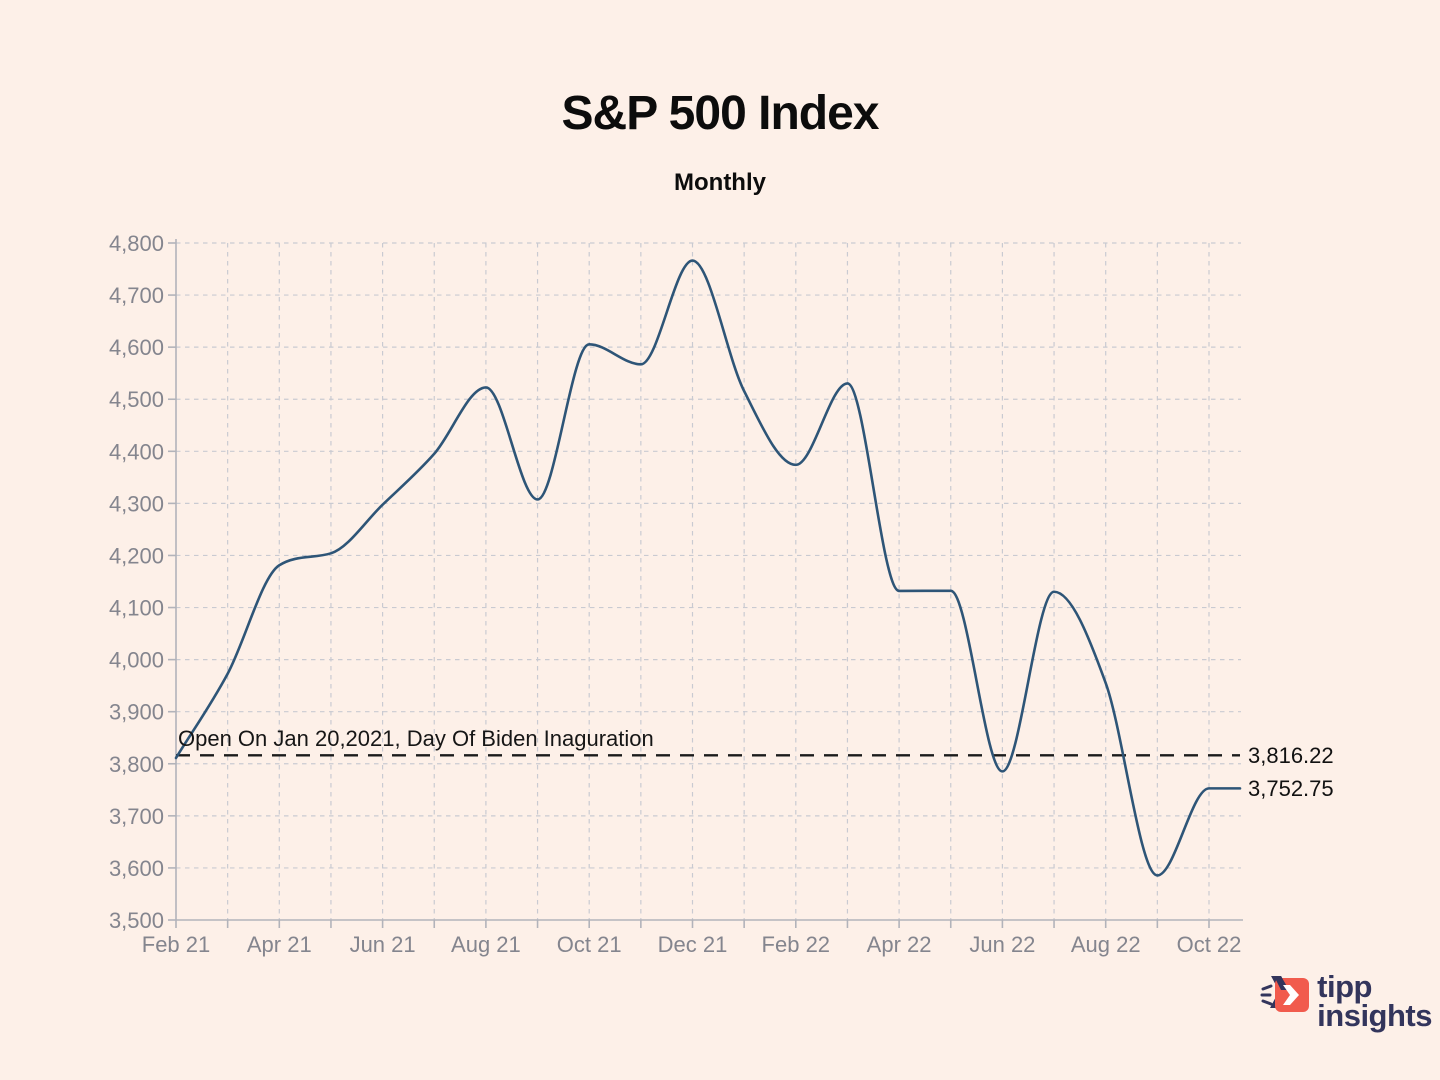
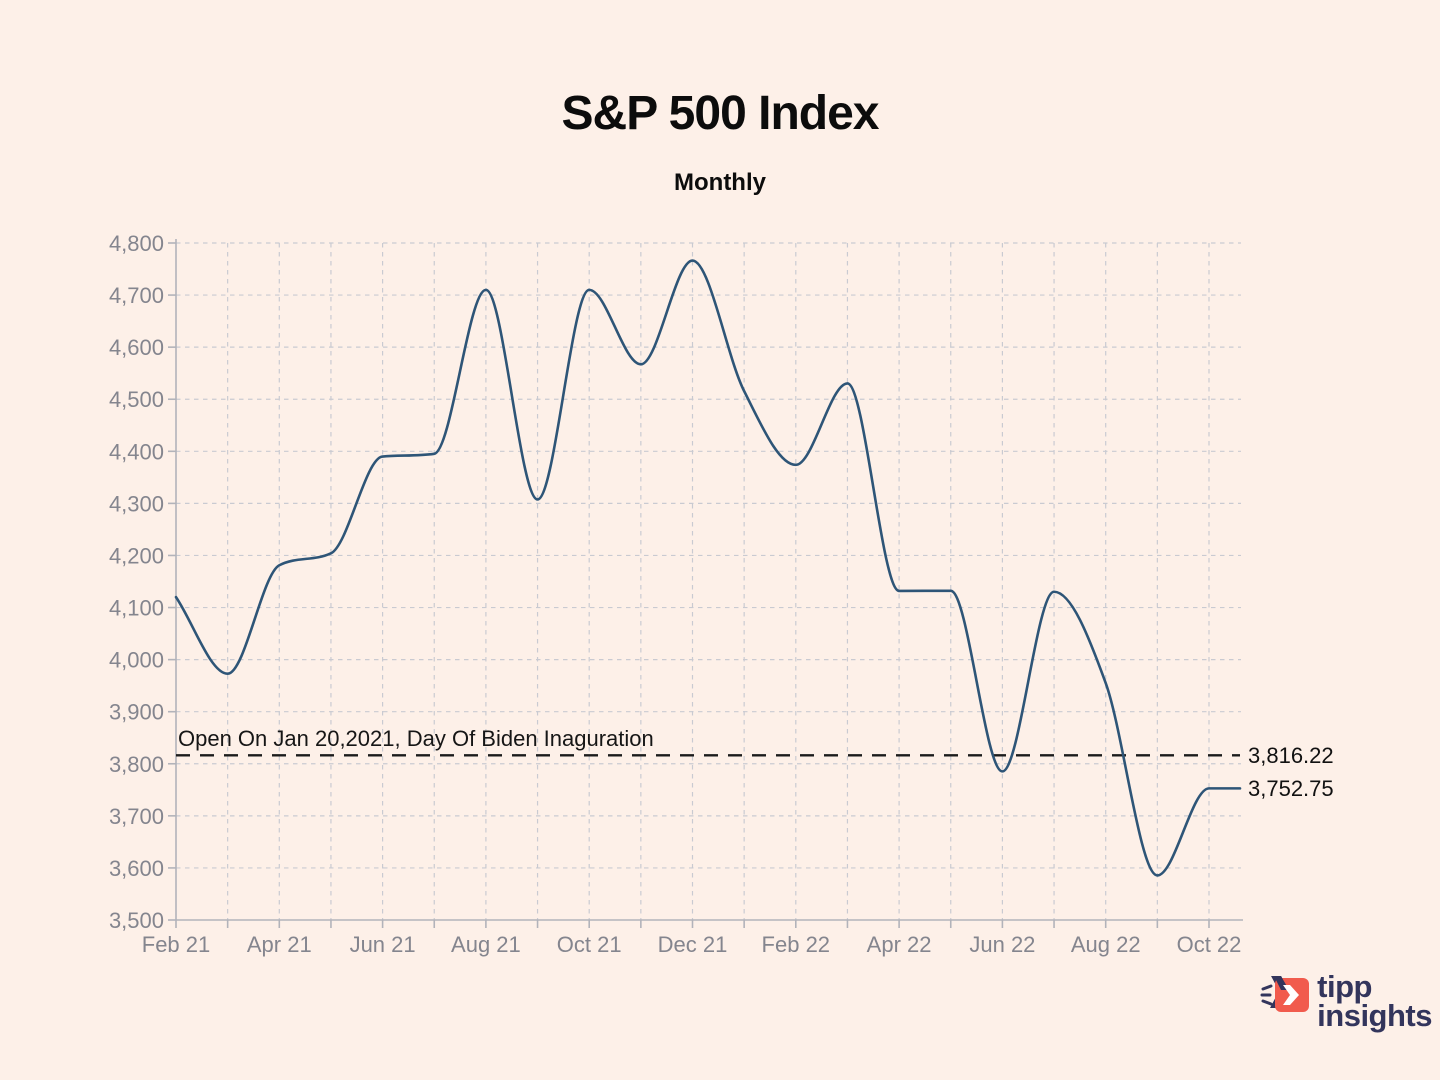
Feb 21: 3810 -> 4120
Jun 21: 4300 -> 4390
Aug 21: 4520 -> 4710
Oct 21: 4610 -> 4710
